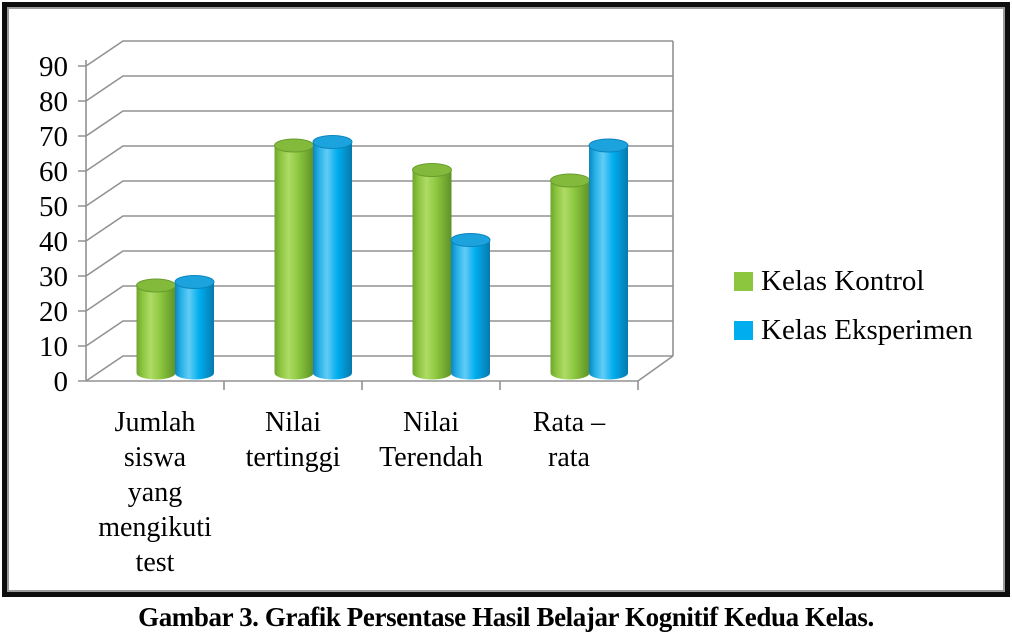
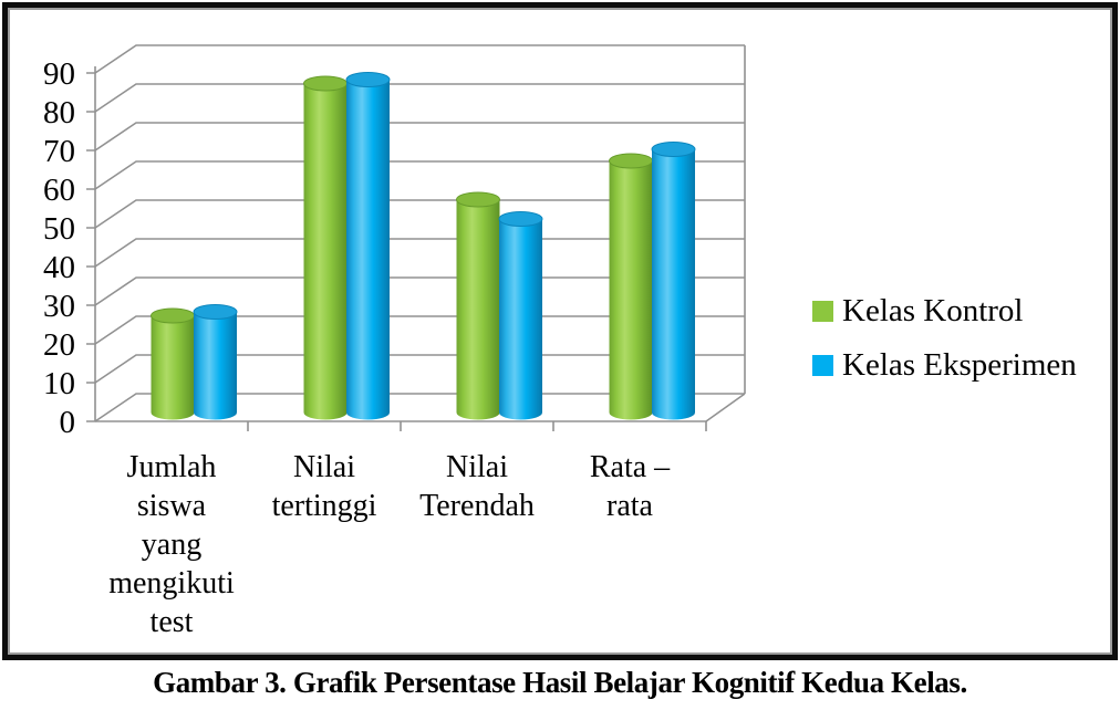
Kelas Kontrol/Nilai tertinggi: 65 -> 85
Kelas Eksperimen/Nilai tertinggi: 66 -> 86
Kelas Kontrol/Nilai Terendah: 58 -> 55
Kelas Eksperimen/Nilai Terendah: 38 -> 50
Kelas Kontrol/Rata – rata: 55 -> 65
Kelas Eksperimen/Rata – rata: 65 -> 68
